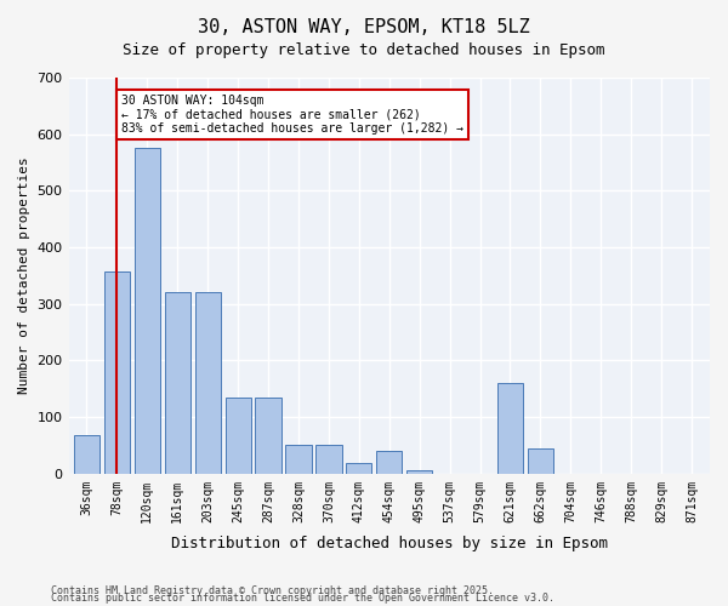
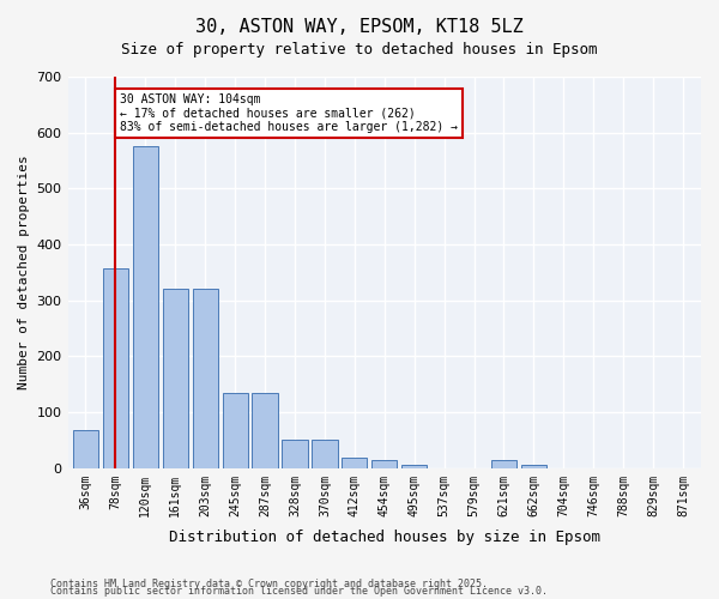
454sqm: 40 -> 14
621sqm: 160 -> 14
662sqm: 45 -> 5
